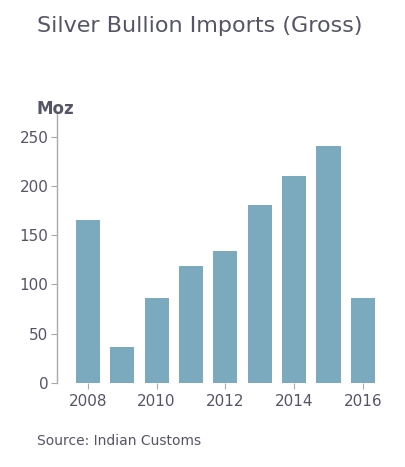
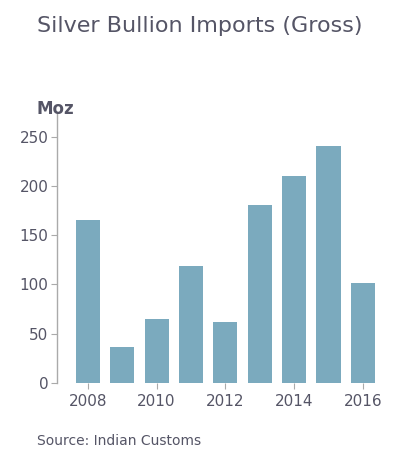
2010: 86 -> 65
2012: 134 -> 62
2016: 86 -> 101
